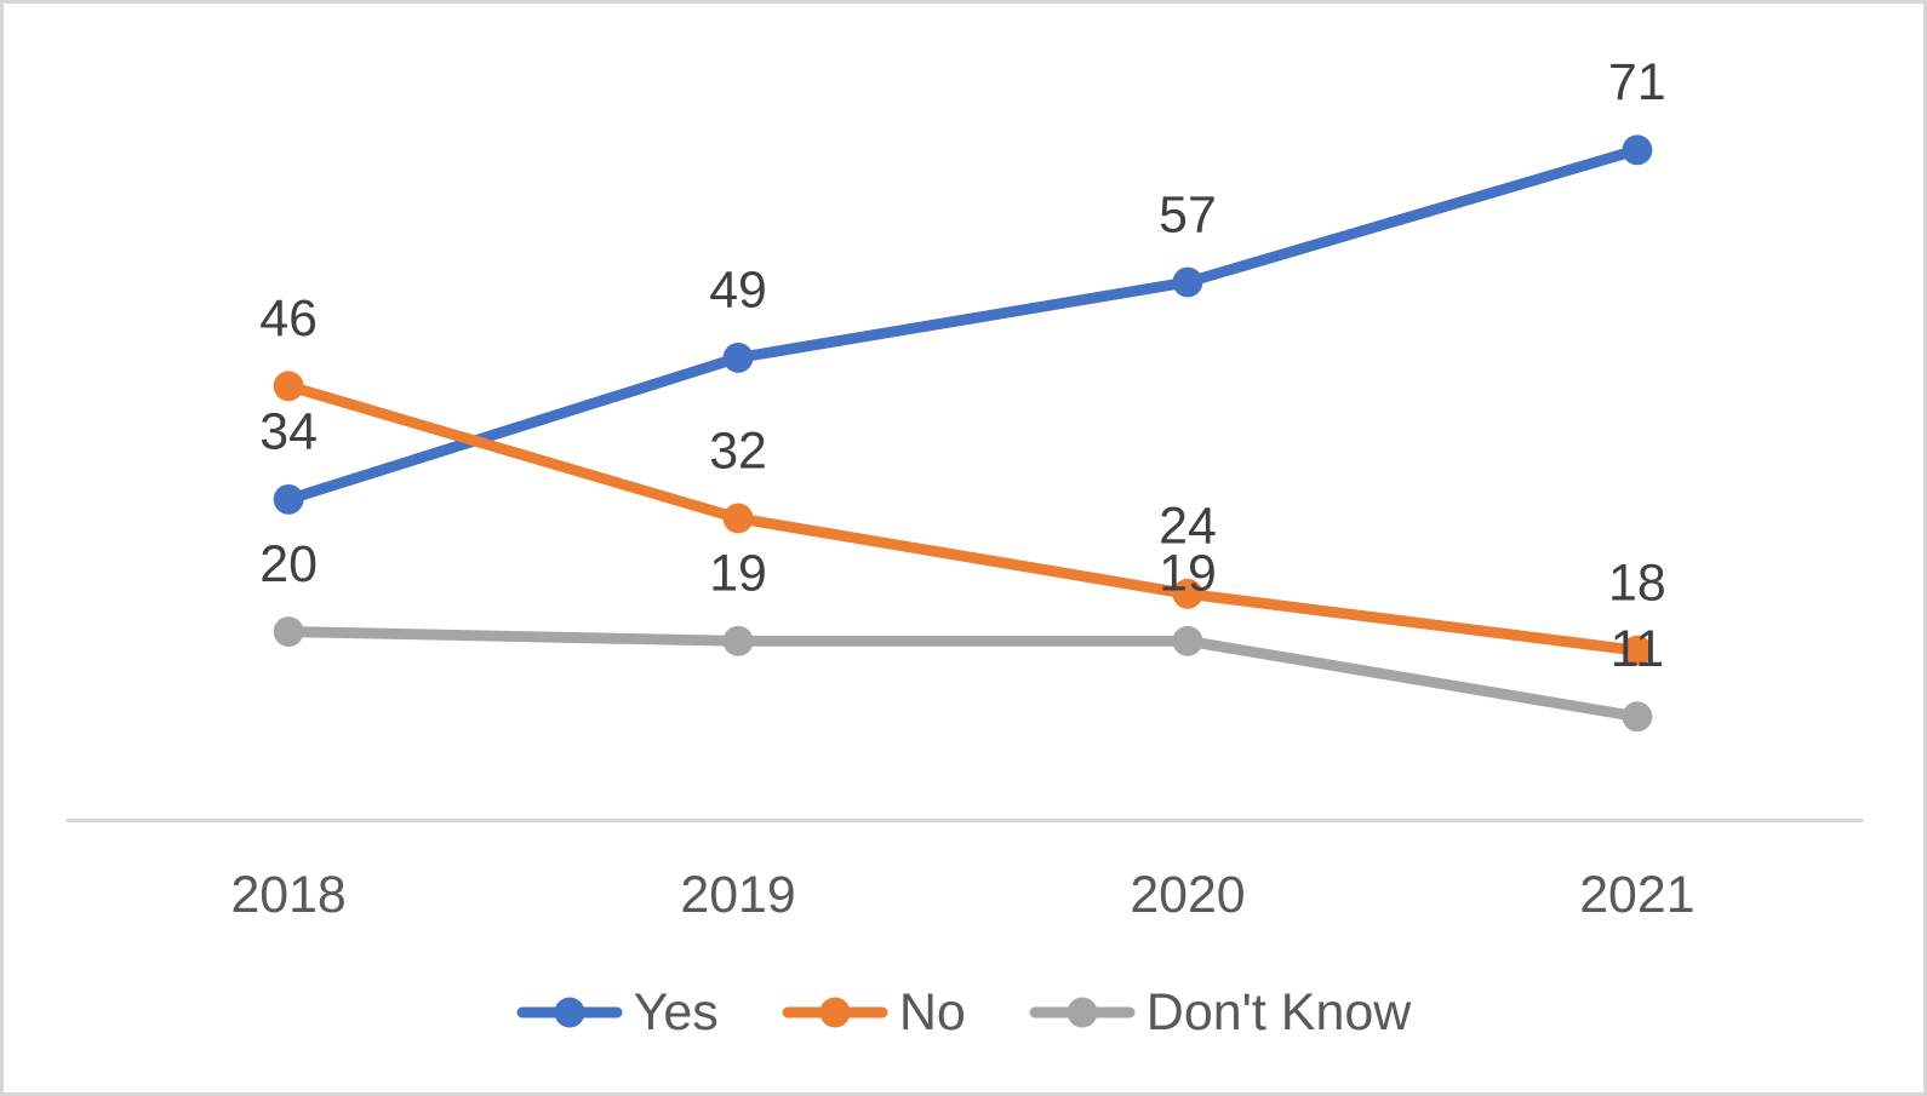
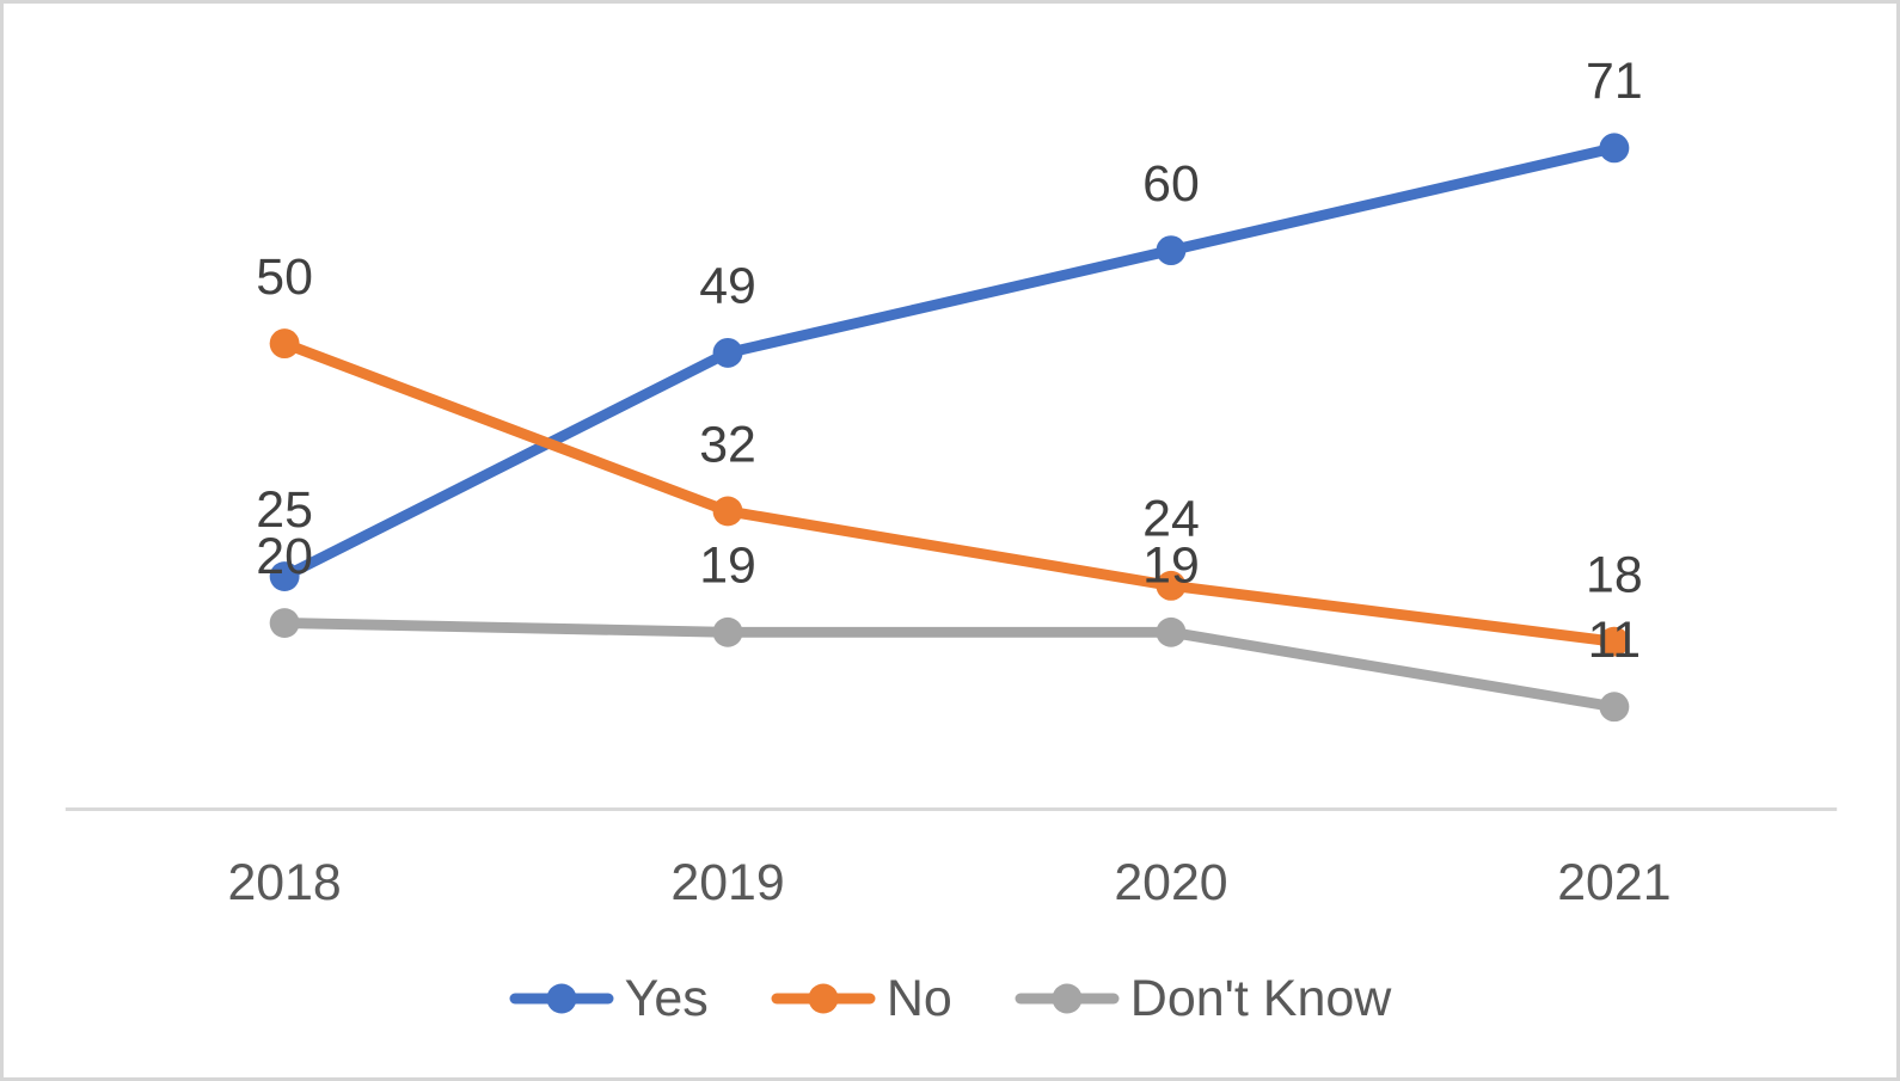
Yes/2018: 34 -> 25
No/2018: 46 -> 50
Yes/2020: 57 -> 60
